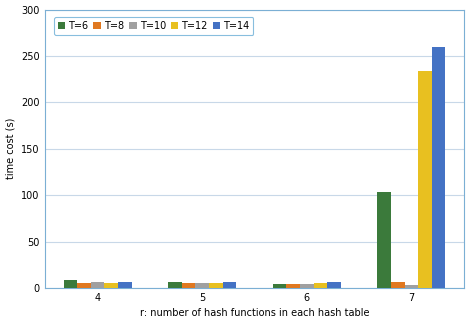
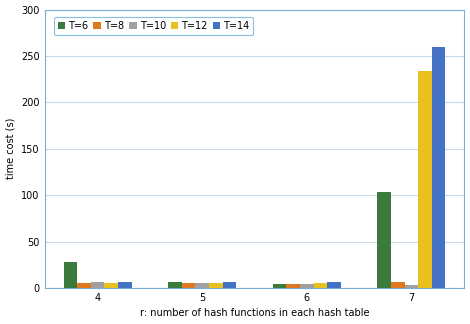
T=6/4: 9 -> 28
